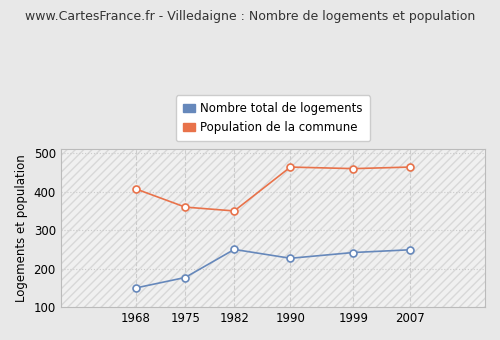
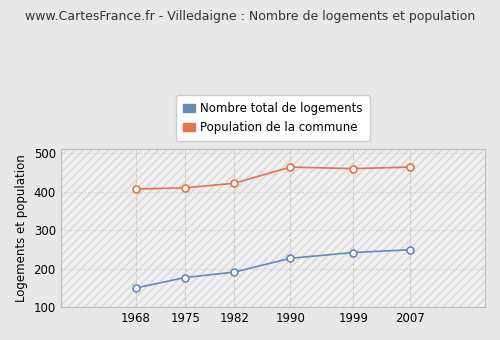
Population de la commune/1975: 360 -> 410
Nombre total de logements/1982: 250 -> 191
Population de la commune/1982: 350 -> 422
